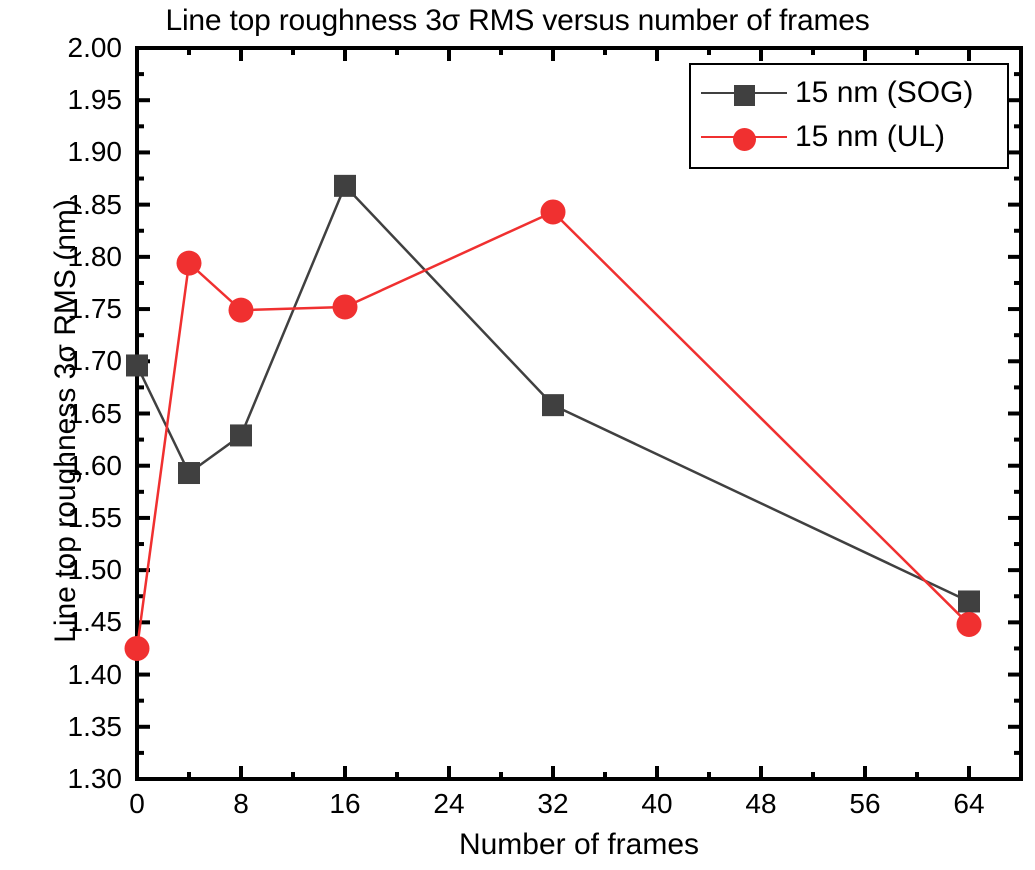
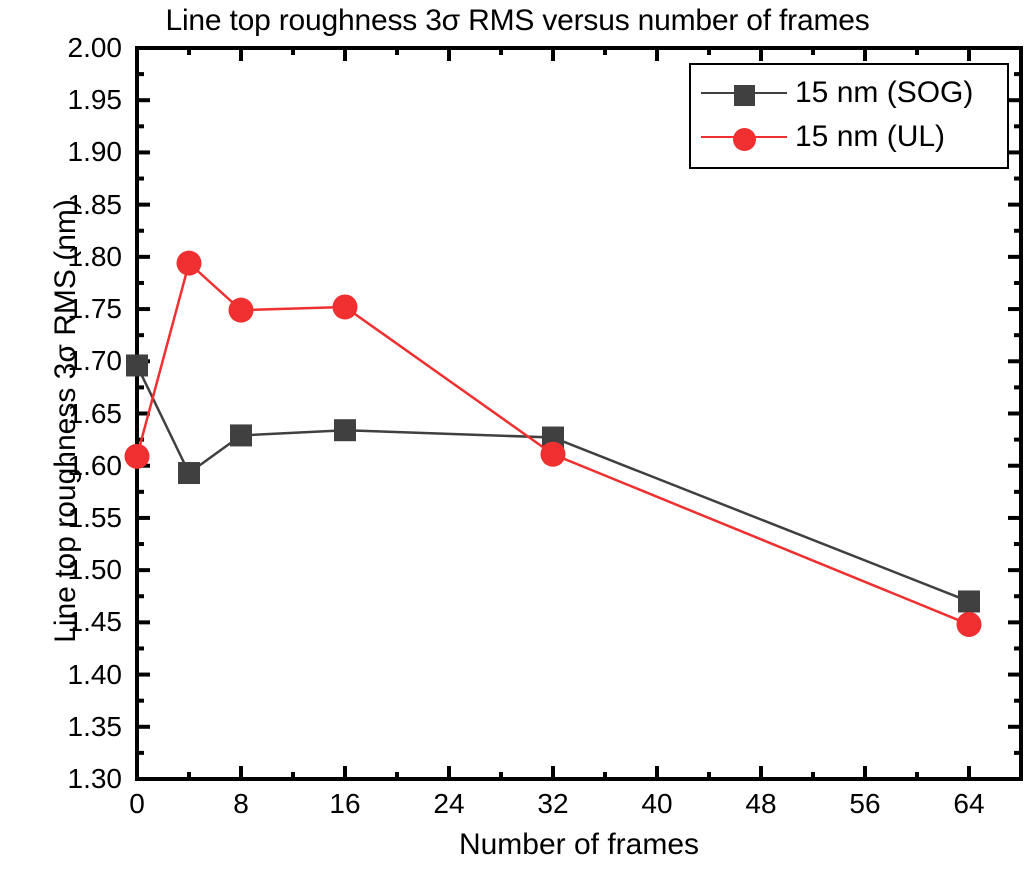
15 nm (UL)/0: 1.425 -> 1.609
15 nm (SOG)/16: 1.868 -> 1.634
15 nm (SOG)/32: 1.658 -> 1.627
15 nm (UL)/32: 1.843 -> 1.611
